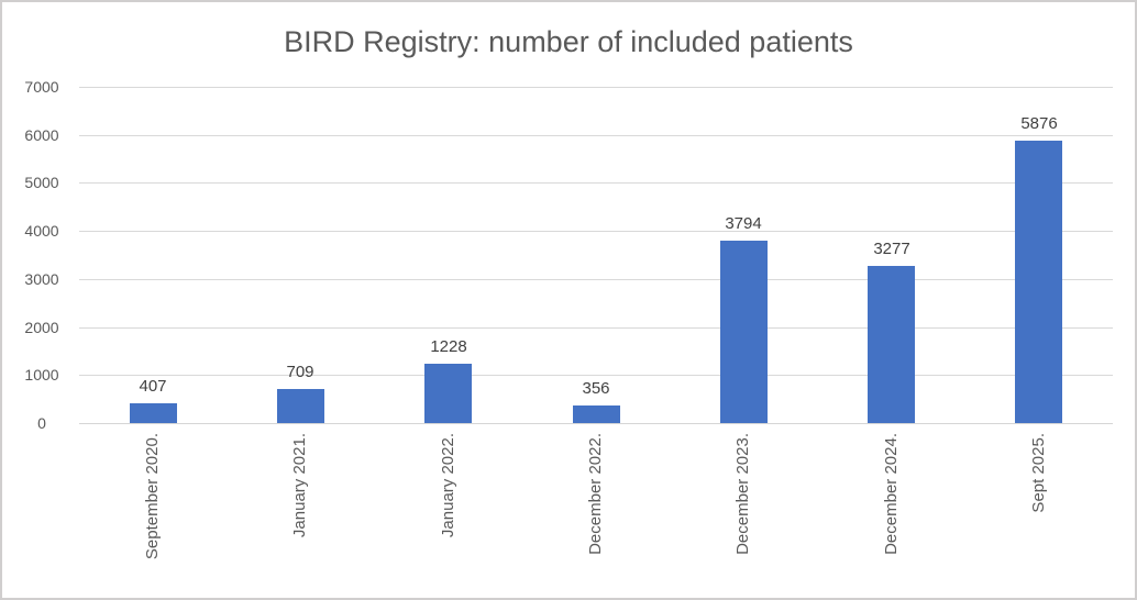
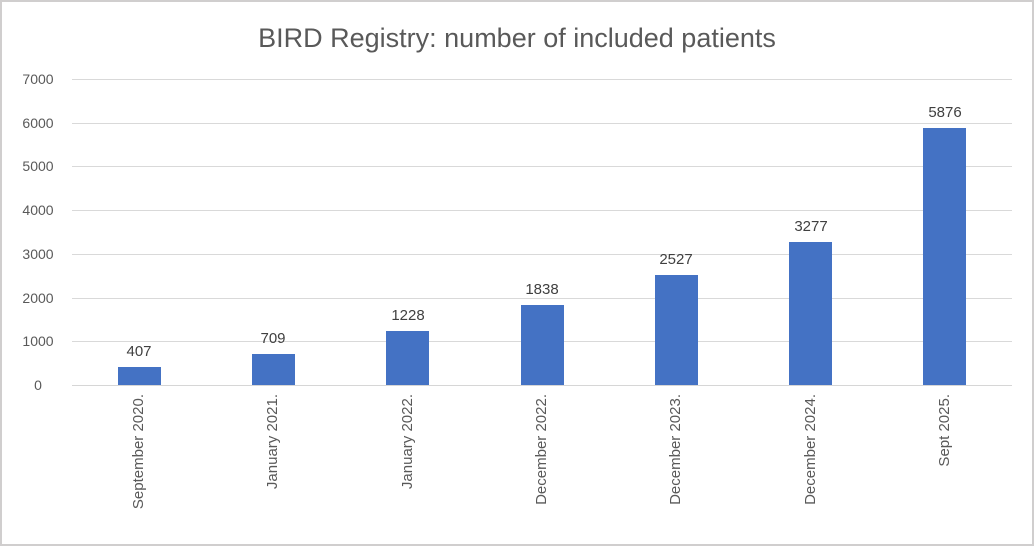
December 2022.: 356 -> 1838
December 2023.: 3794 -> 2527
